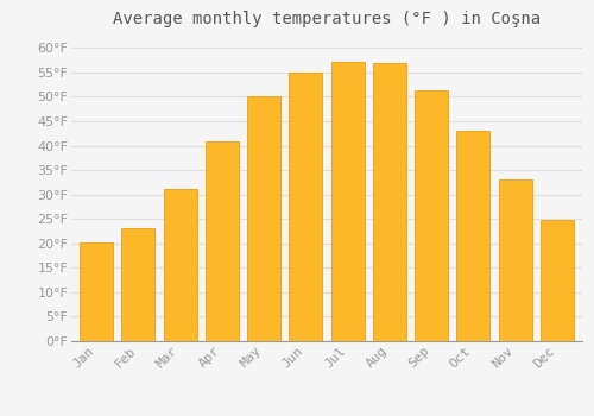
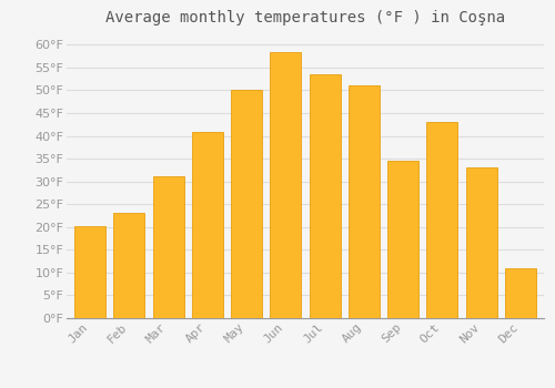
Jun: 55.0°F -> 58.5°F
Jul: 57.2°F -> 53.5°F
Aug: 56.8°F -> 51.0°F
Sep: 51.3°F -> 34.5°F
Dec: 24.8°F -> 11.0°F
